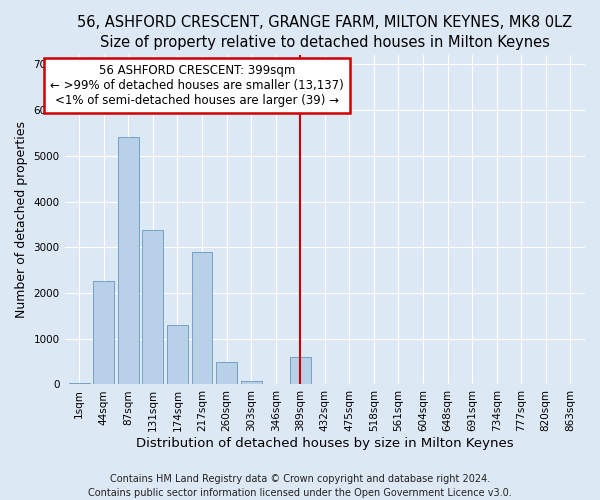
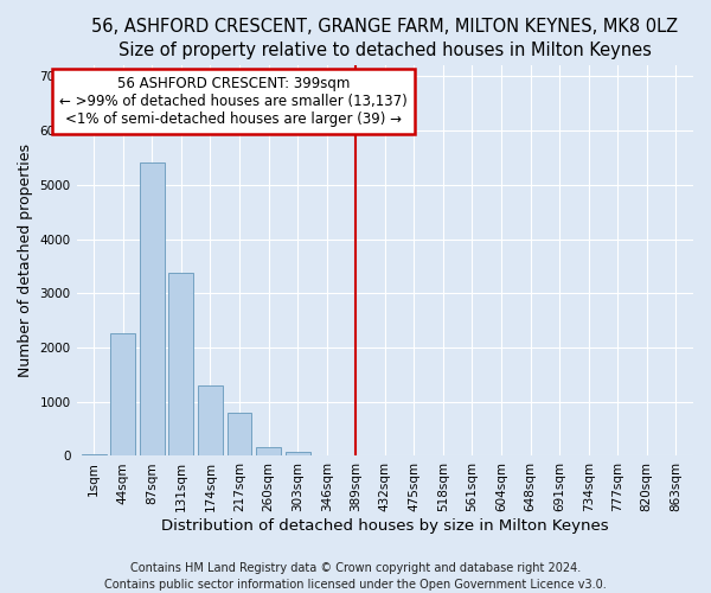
217sqm: 2900 -> 800
260sqm: 500 -> 160
389sqm: 600 -> 0
